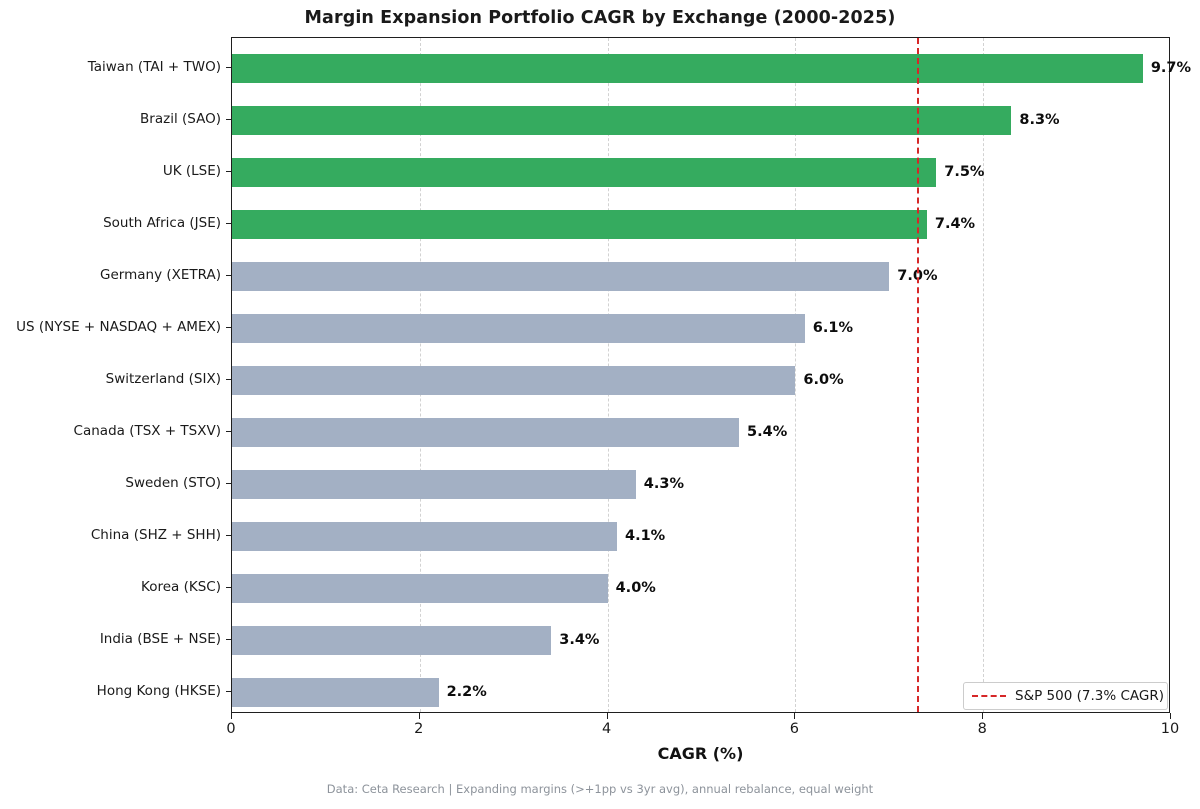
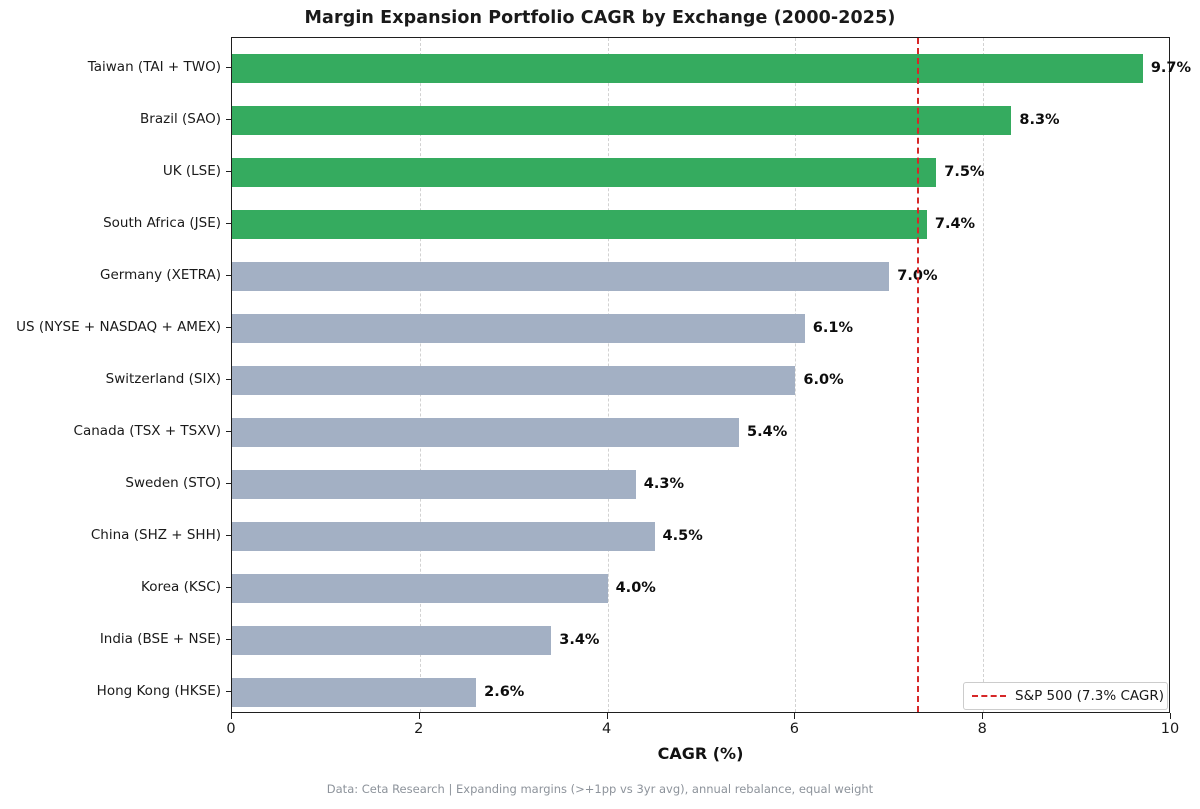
China (SHZ + SHH): 4.1% -> 4.5%
Hong Kong (HKSE): 2.2% -> 2.6%
